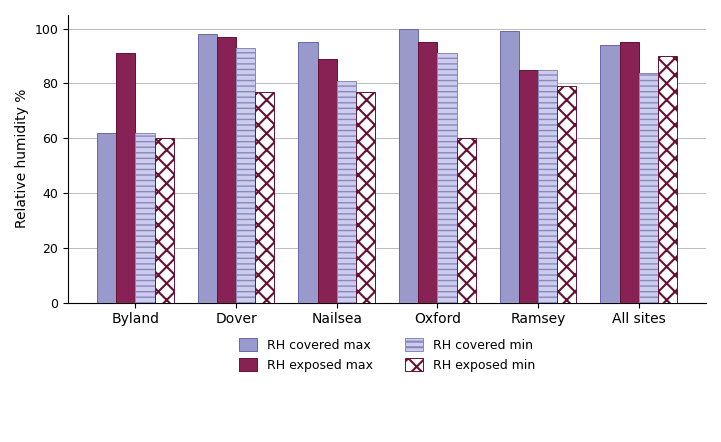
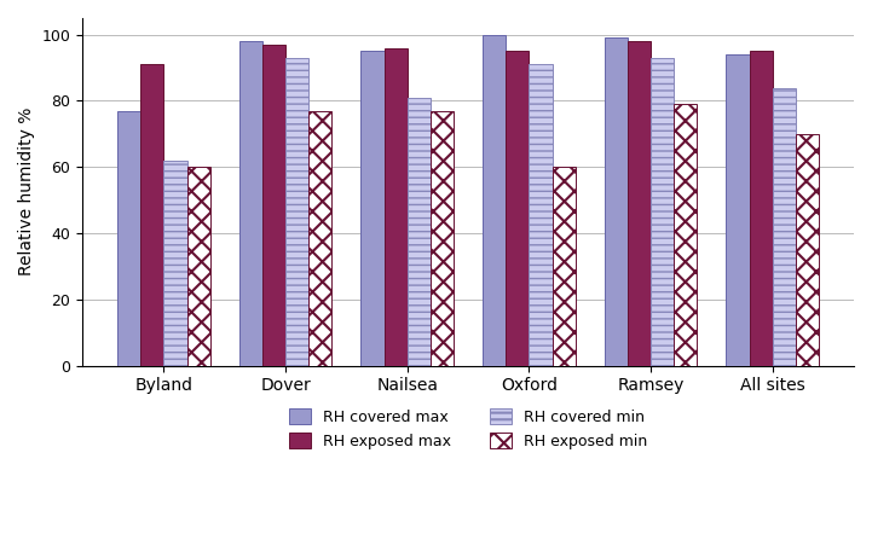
RH covered max/Byland: 62 -> 77
RH exposed max/Nailsea: 89 -> 96
RH exposed max/Ramsey: 85 -> 98
RH covered min/Ramsey: 85 -> 93
RH exposed min/All sites: 90 -> 70
